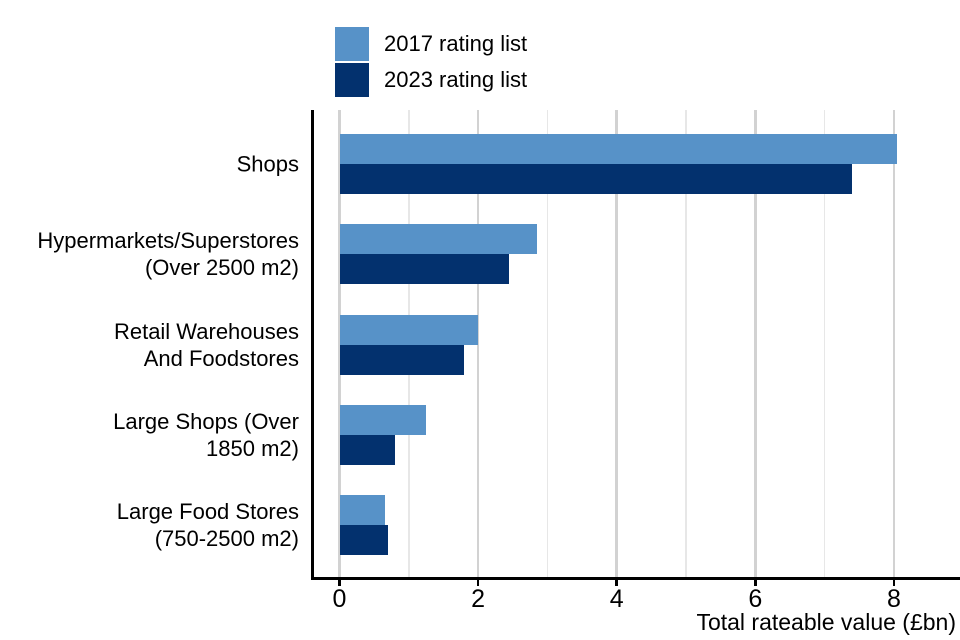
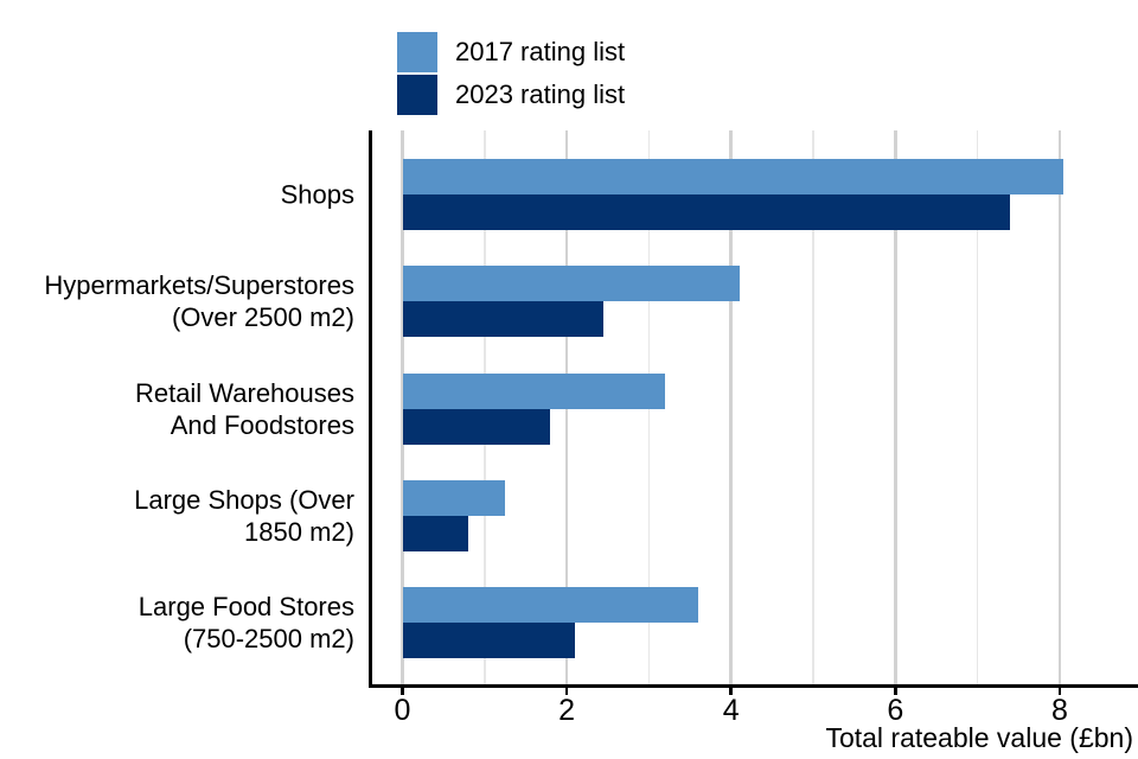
2017 rating list/Hypermarkets/Superstores (Over 2500 m2): 2.9 -> 4.1
2017 rating list/Retail Warehouses And Foodstores: 2.0 -> 3.2
2017 rating list/Large Food Stores (750-2500 m2): 0.7 -> 3.6
2023 rating list/Large Food Stores (750-2500 m2): 0.7 -> 2.1
